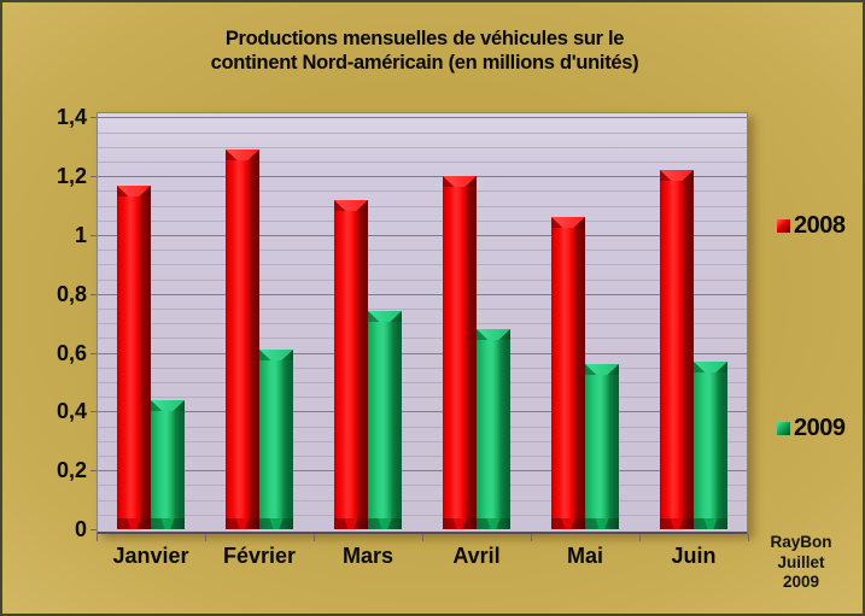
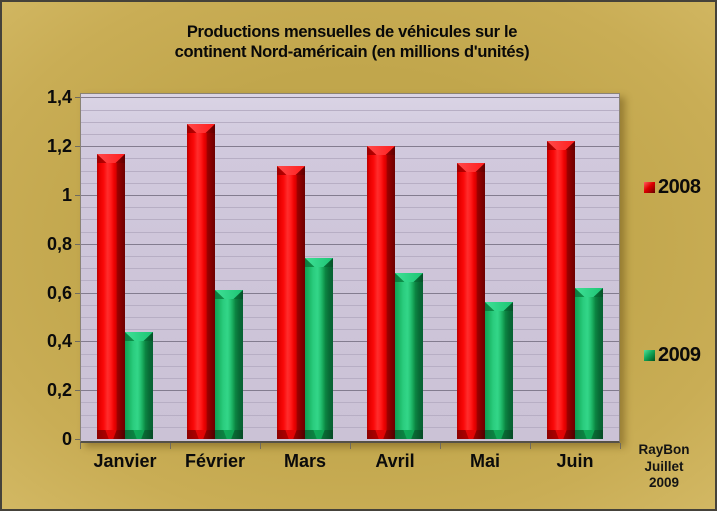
2008/Mai: 1,06 -> 1,13
2009/Juin: 0,57 -> 0,62
